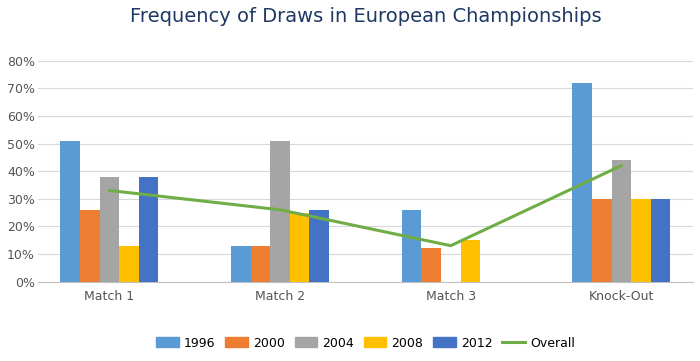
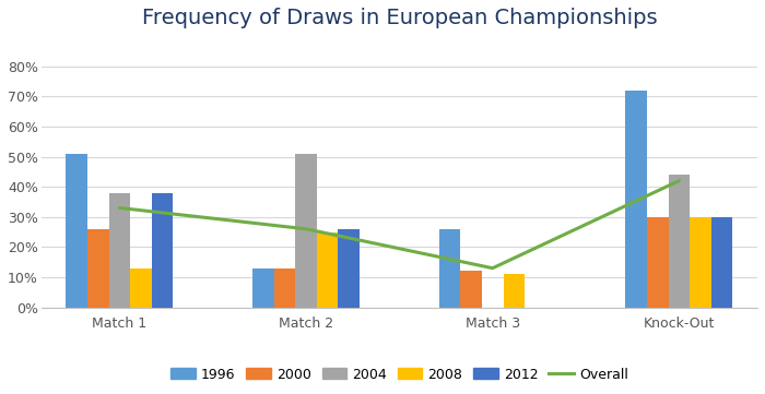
2008/Match 3: 15% -> 11%
